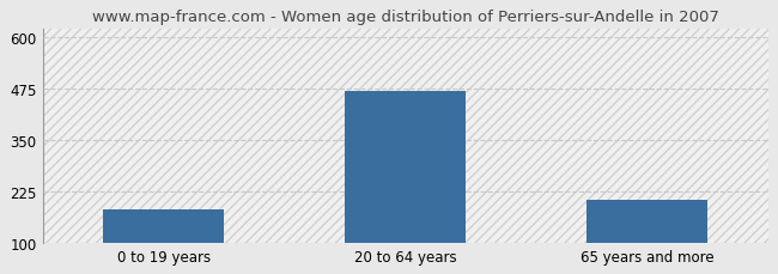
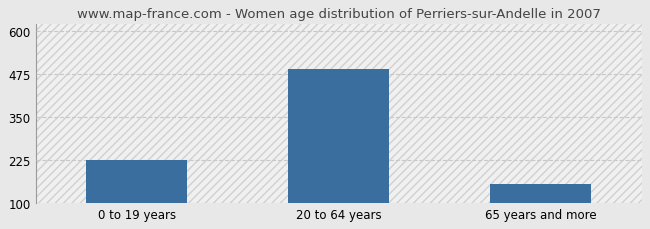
0 to 19 years: 180 -> 225
20 to 64 years: 470 -> 490
65 years and more: 205 -> 155
